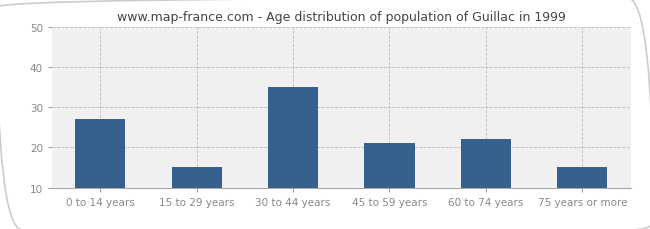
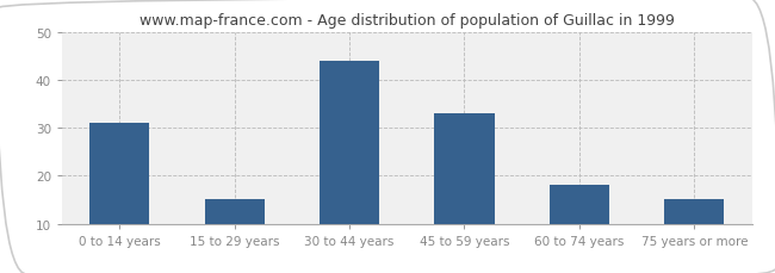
0 to 14 years: 27 -> 31
30 to 44 years: 35 -> 44
45 to 59 years: 21 -> 33
60 to 74 years: 22 -> 18
